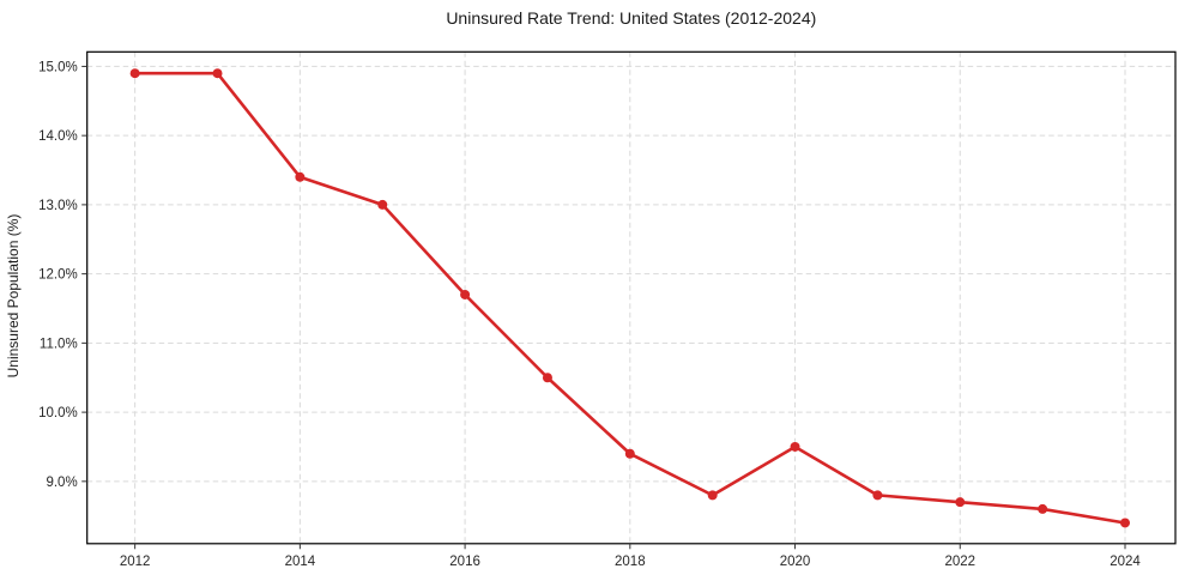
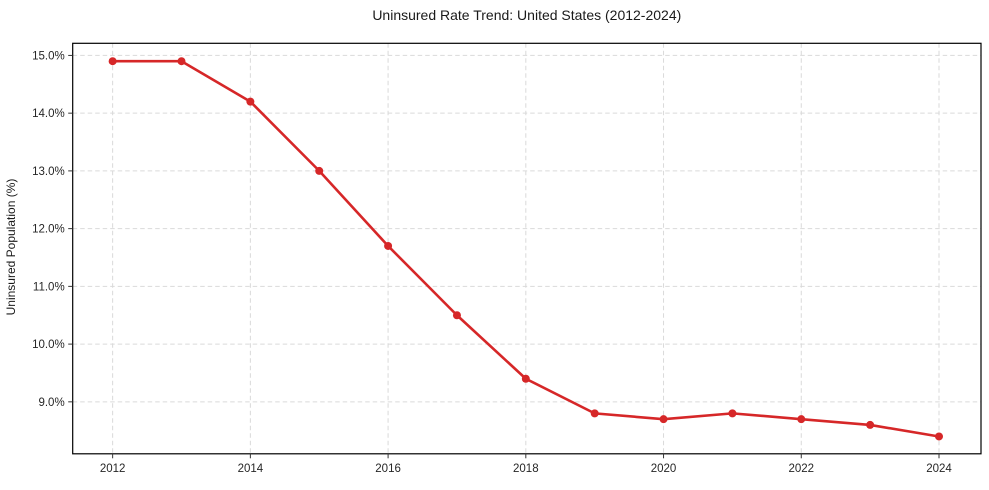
2014: 13.4% -> 14.2%
2020: 9.5% -> 8.7%
